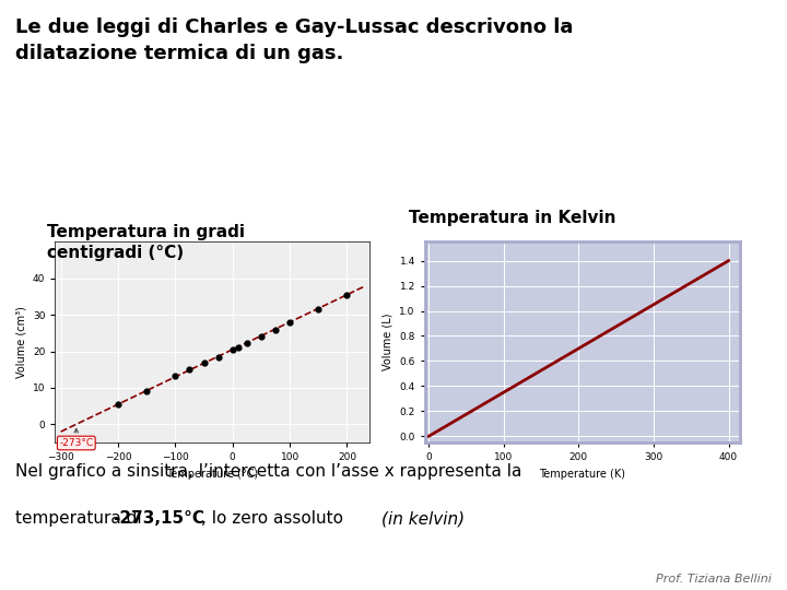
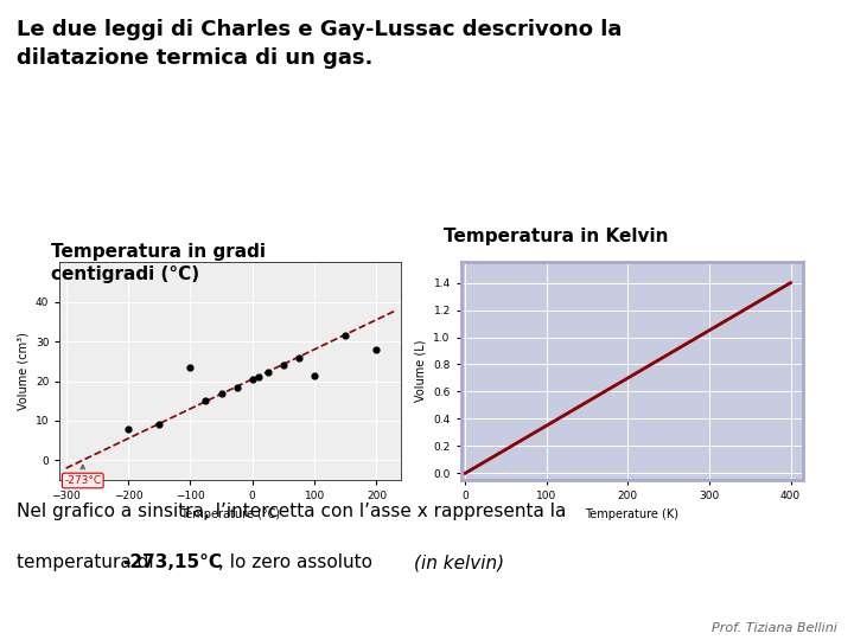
−200: 5.5 -> 8.0
−100: 13.3 -> 23.5
100: 27.9 -> 21.5
200: 35.4 -> 28.0
